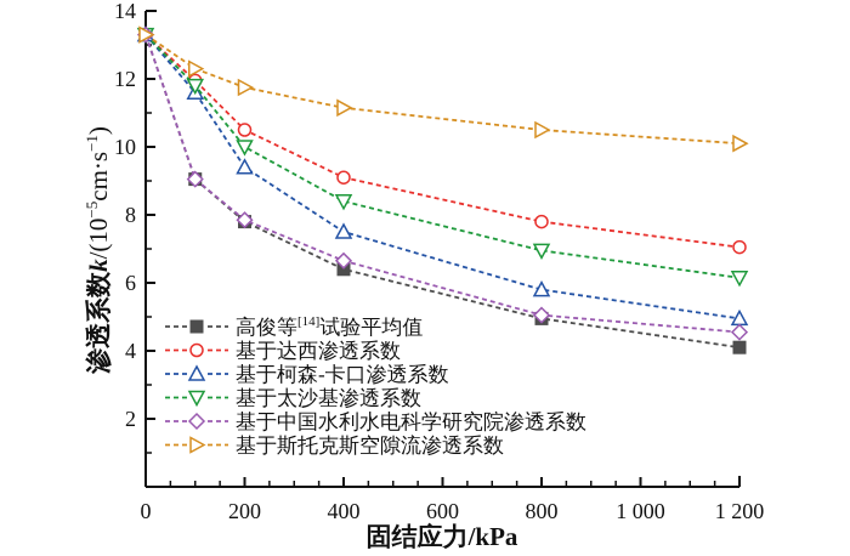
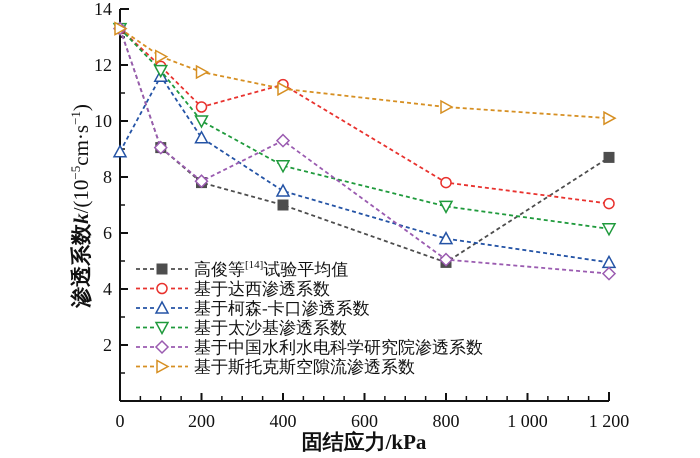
基于柯森-卡口渗透系数/0: 13.3 -> 8.9
高俊等[14]试验平均值/400: 6.4 -> 7.0
基于达西渗透系数/400: 9.1 -> 11.3
基于中国水利水电科学研究院渗透系数/400: 6.7 -> 9.3
高俊等[14]试验平均值/1200: 4.1 -> 8.7
